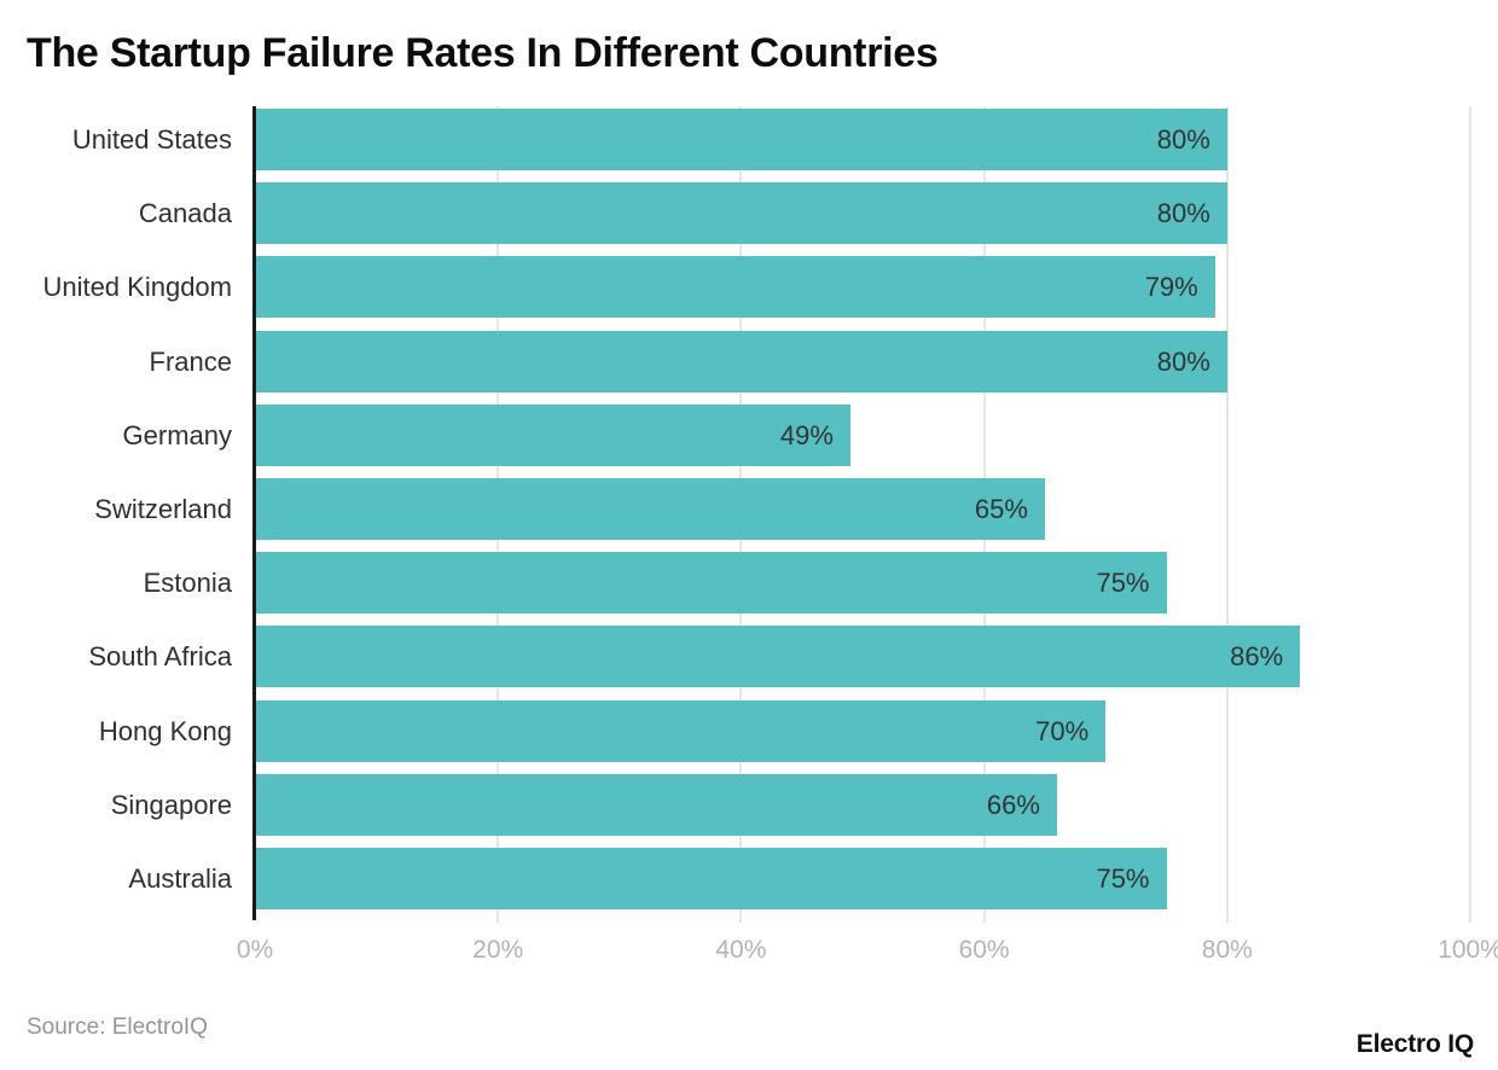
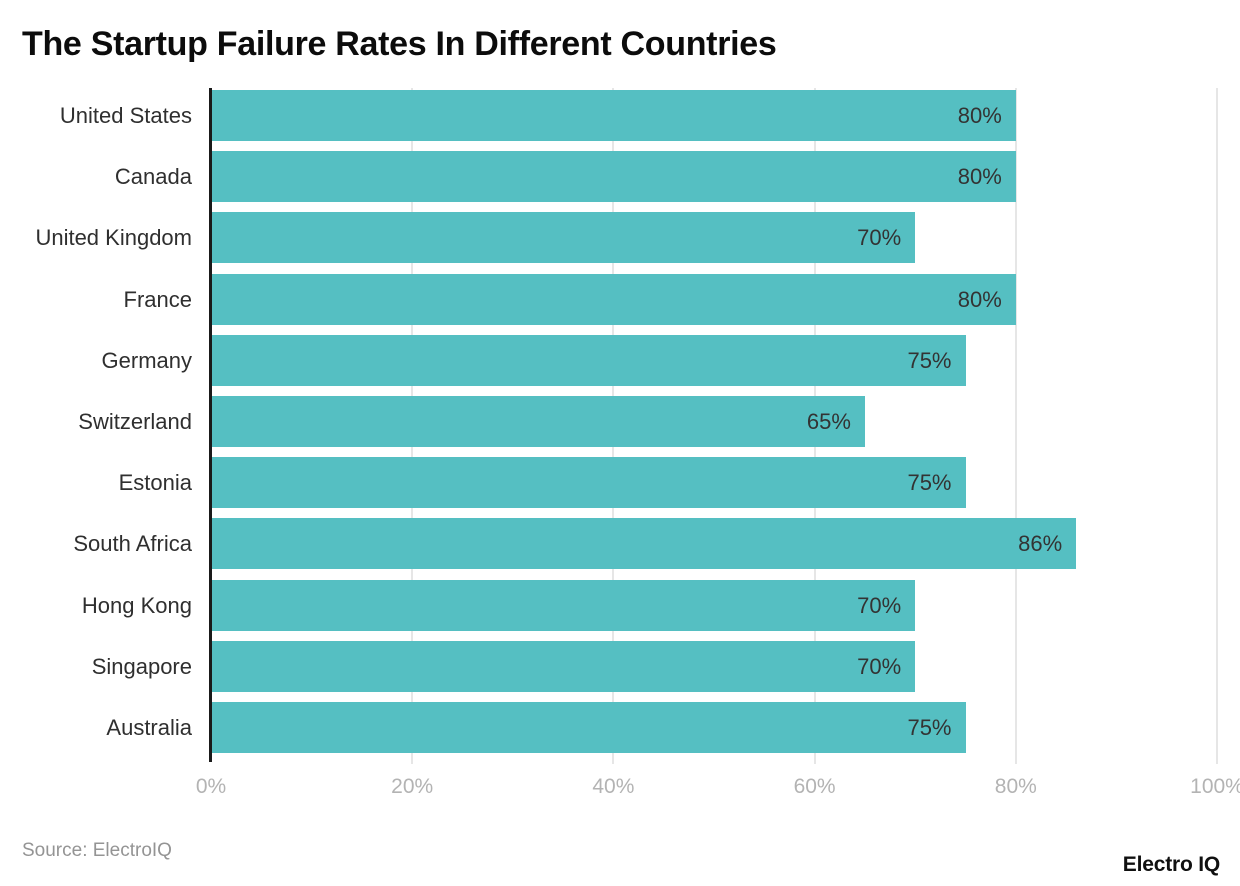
United Kingdom: 79% -> 70%
Germany: 49% -> 75%
Singapore: 66% -> 70%
